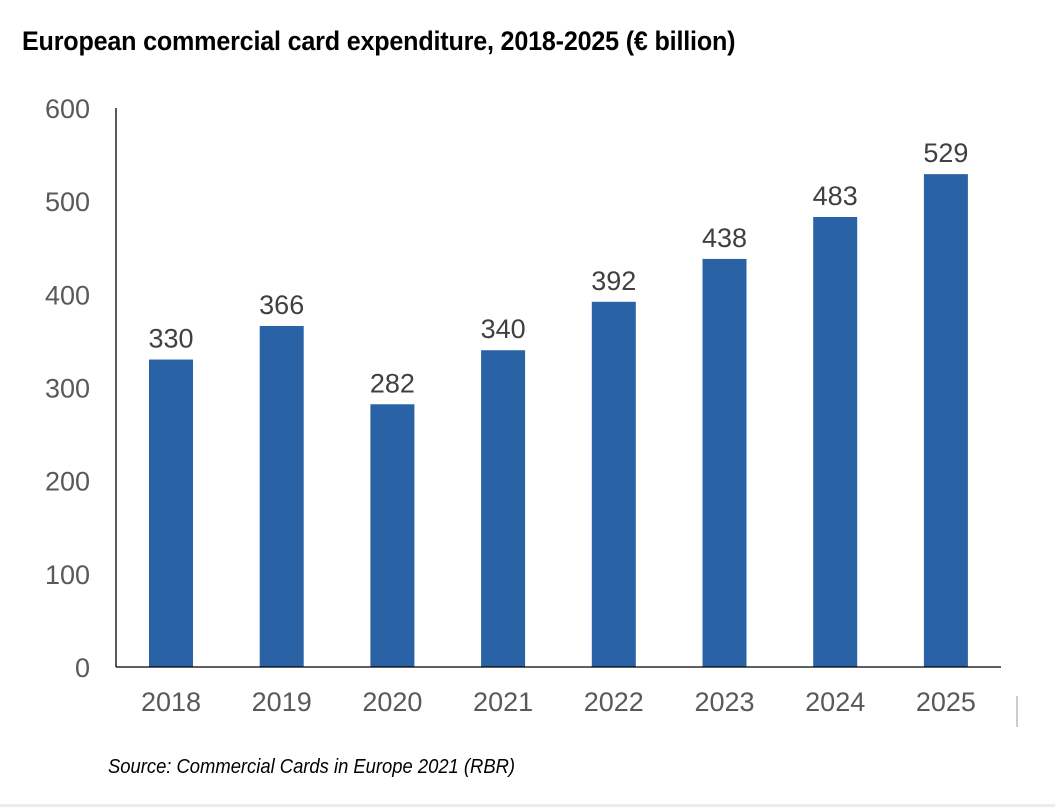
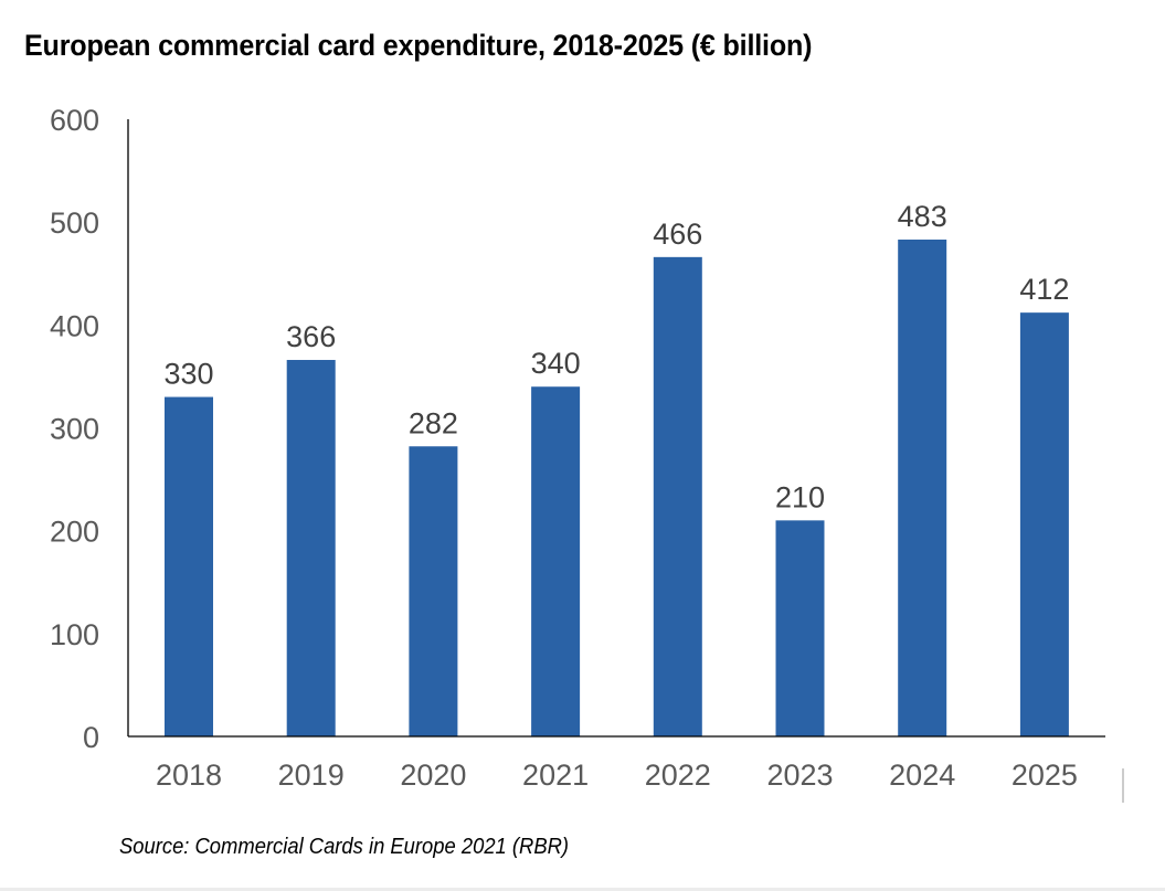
2022: 392 -> 466
2023: 438 -> 210
2025: 529 -> 412
